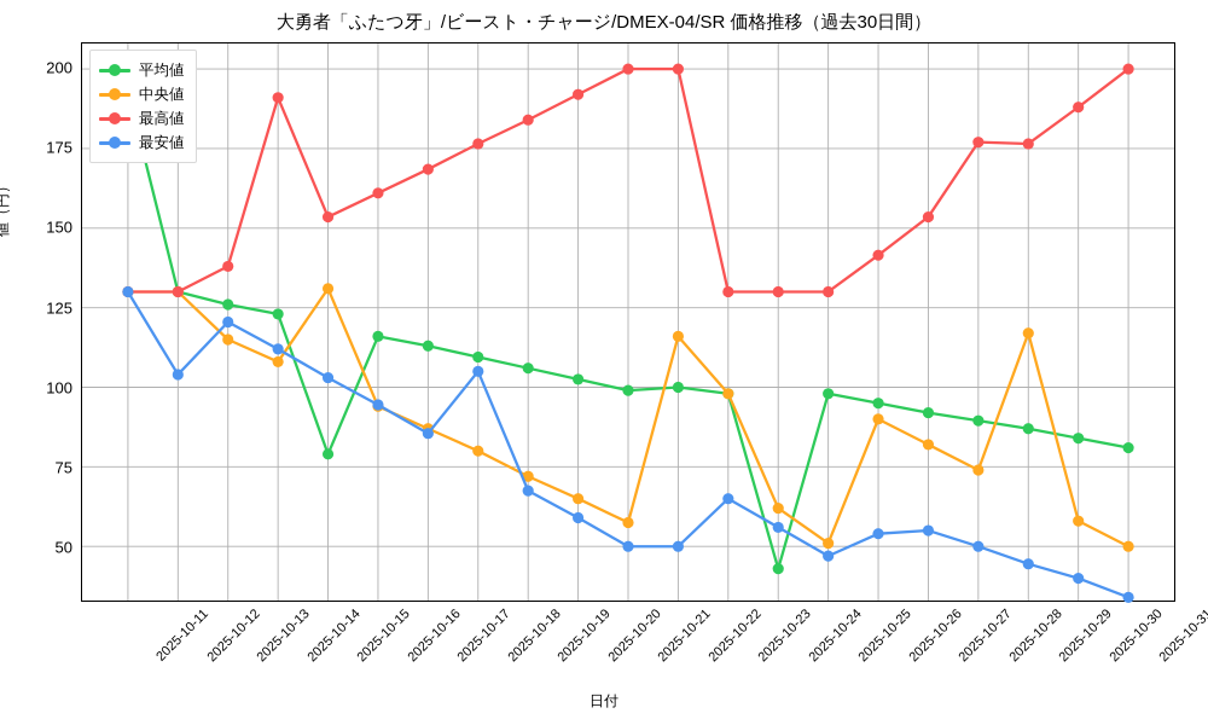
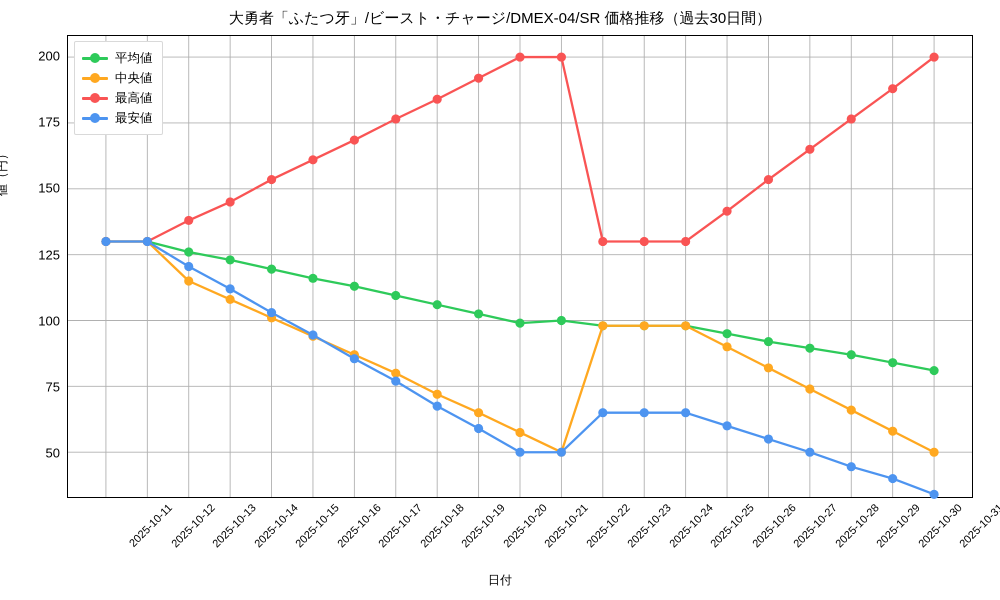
平均値/2025-10-11: 193 -> 130
最安値/2025-10-12: 104 -> 130
最高値/2025-10-14: 191 -> 145
平均値/2025-10-15: 79 -> 120
中央値/2025-10-15: 131 -> 101
最安値/2025-10-18: 105 -> 77
中央値/2025-10-22: 116 -> 50
平均値/2025-10-24: 43 -> 98
中央値/2025-10-24: 62 -> 98
最安値/2025-10-24: 56 -> 65
中央値/2025-10-25: 51 -> 98
最安値/2025-10-25: 47 -> 65
最安値/2025-10-26: 54 -> 60
最高値/2025-10-28: 177 -> 165
中央値/2025-10-29: 117 -> 66
